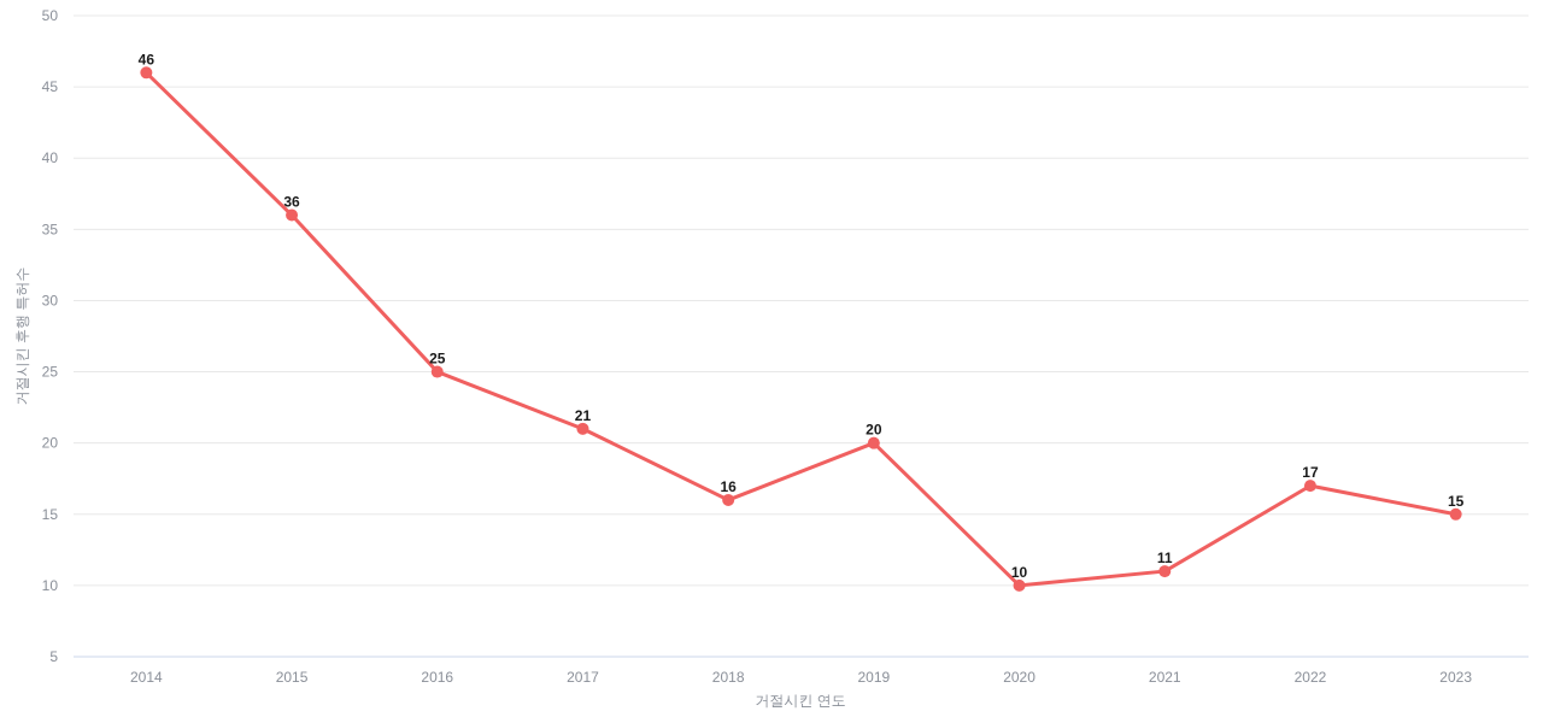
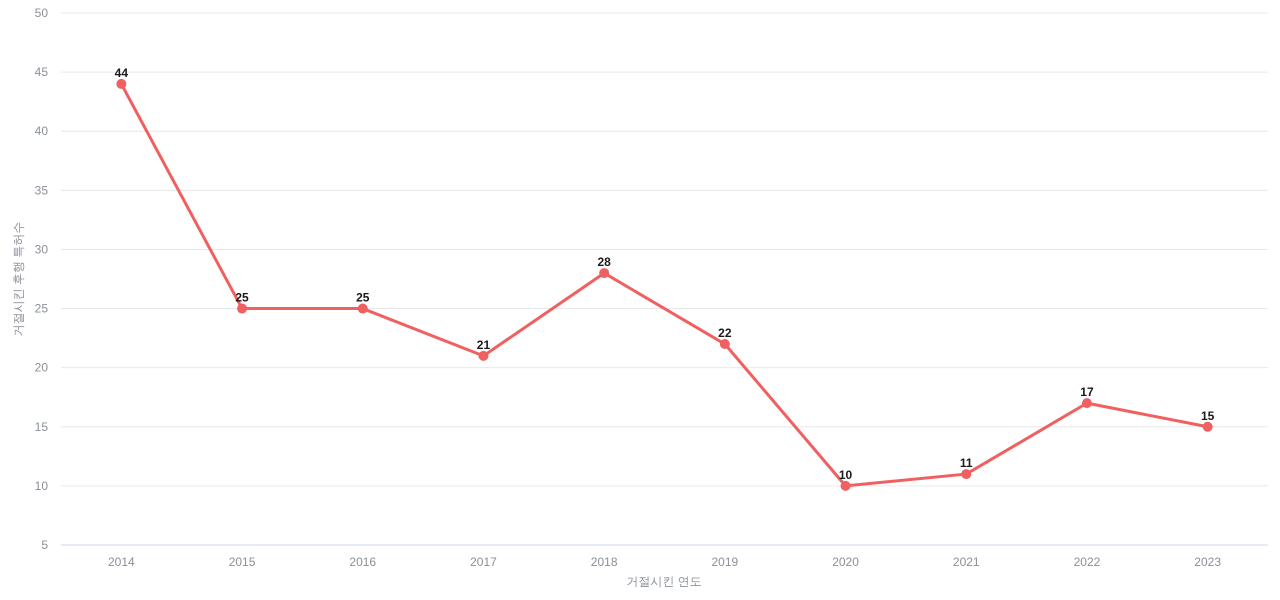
2014: 46 -> 44
2015: 36 -> 25
2018: 16 -> 28
2019: 20 -> 22
